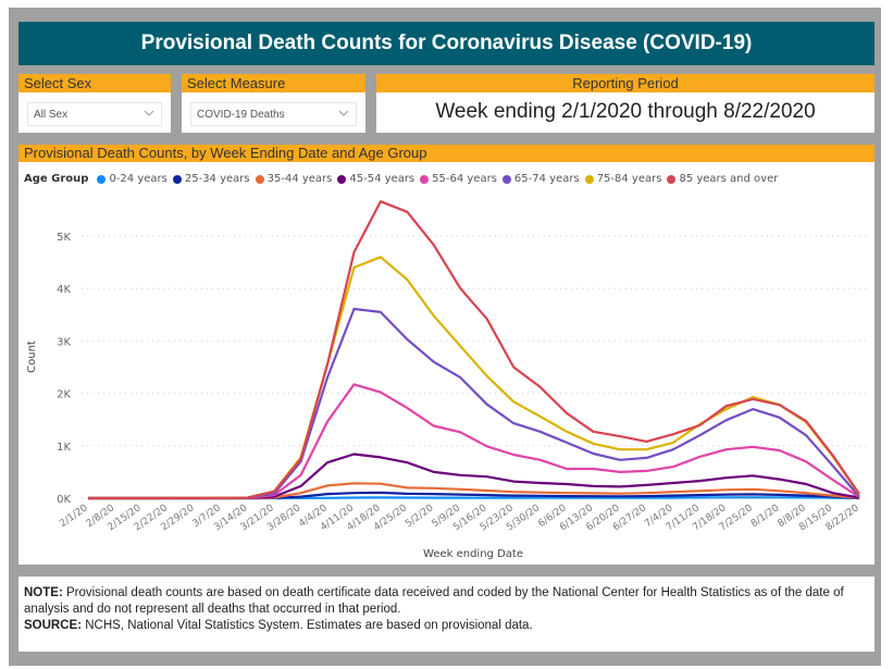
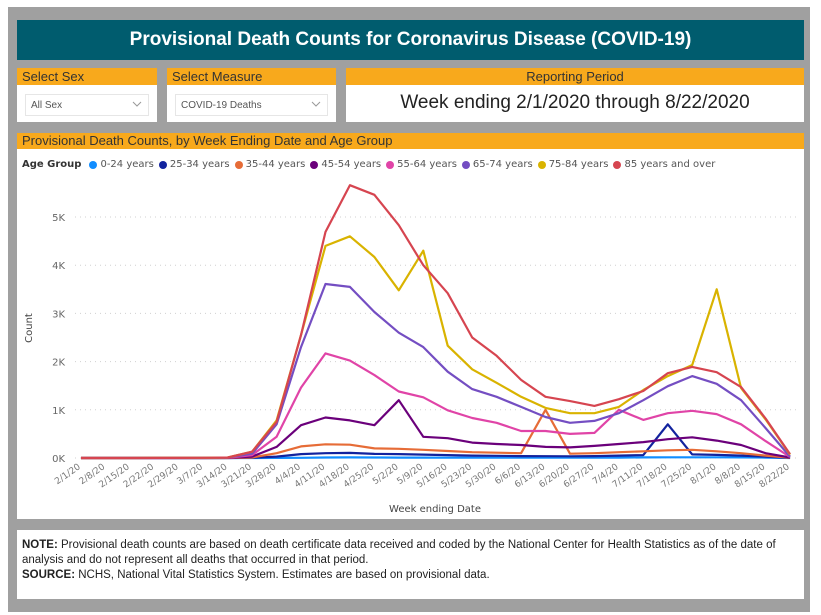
45-54 years/5/2/20: 0.5K -> 1.2K
75-84 years/5/9/20: 2.9K -> 4.3K
35-44 years/6/13/20: 0.1K -> 1.0K
55-64 years/7/4/20: 0.6K -> 1.0K
25-34 years/7/18/20: 0.1K -> 0.7K
75-84 years/8/1/20: 1.8K -> 3.5K
